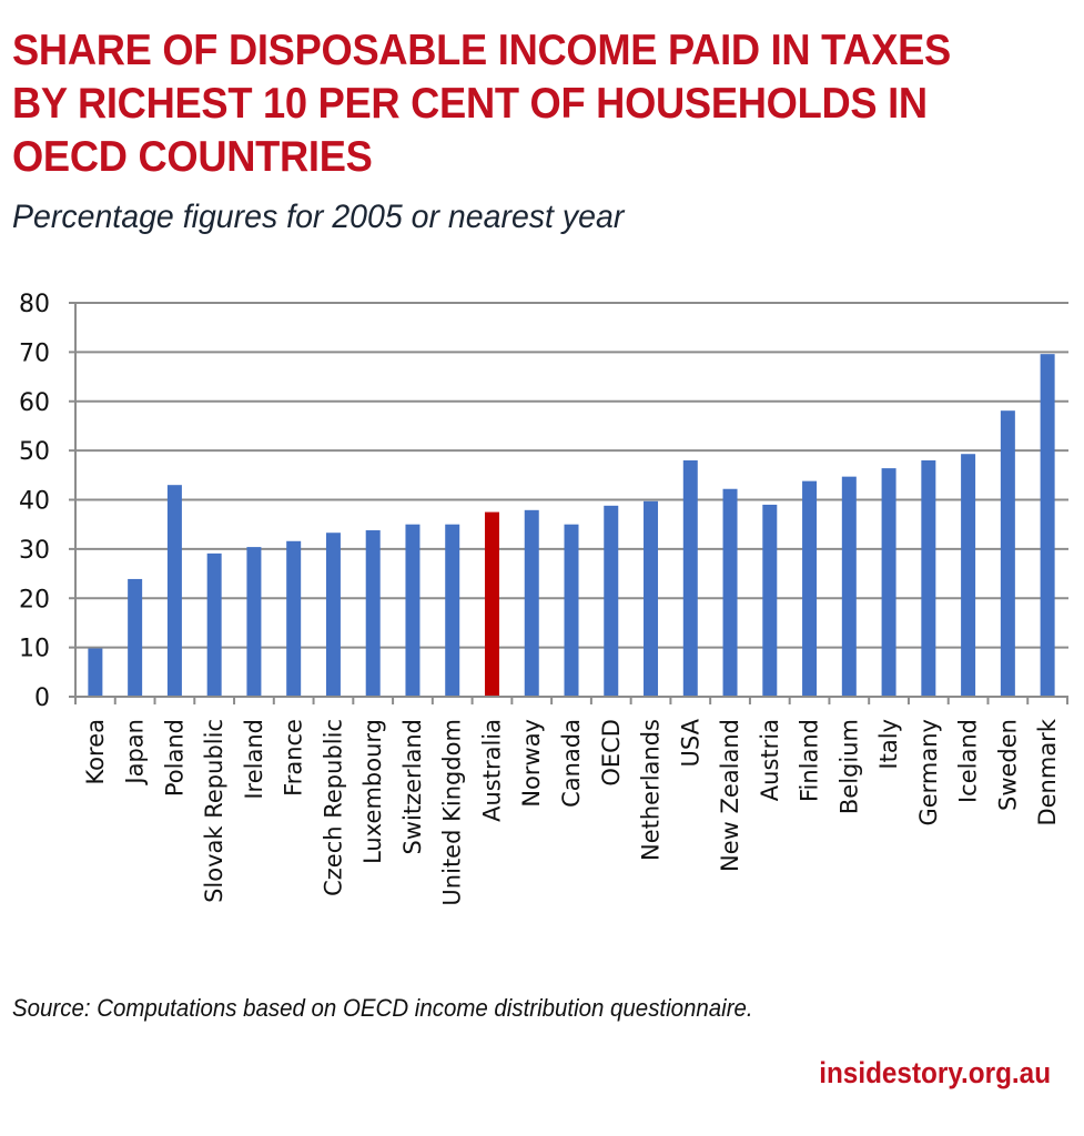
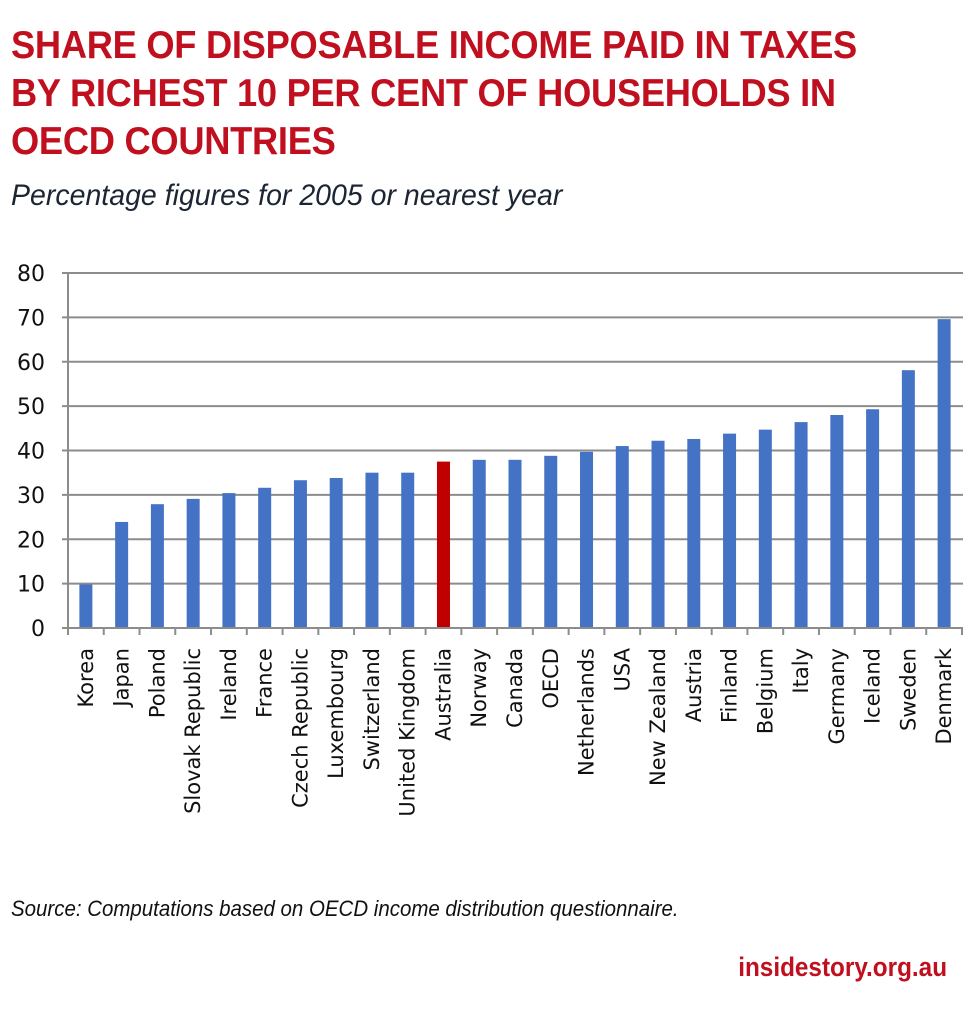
Poland: 43 -> 28
Canada: 35 -> 38
USA: 48 -> 41
Austria: 39 -> 43
